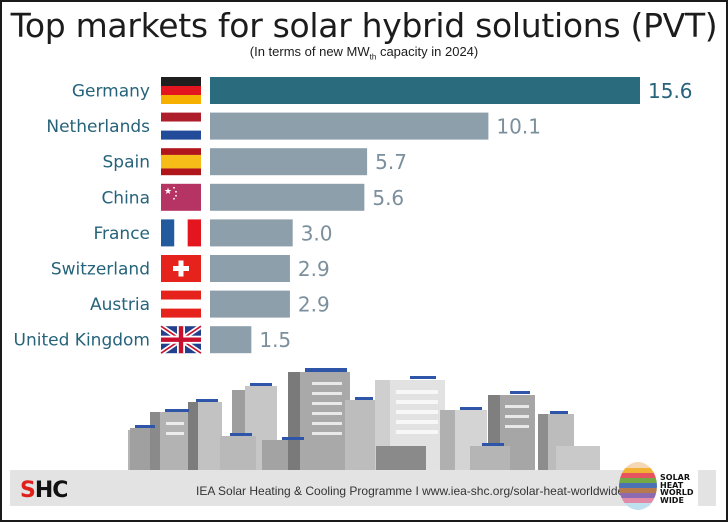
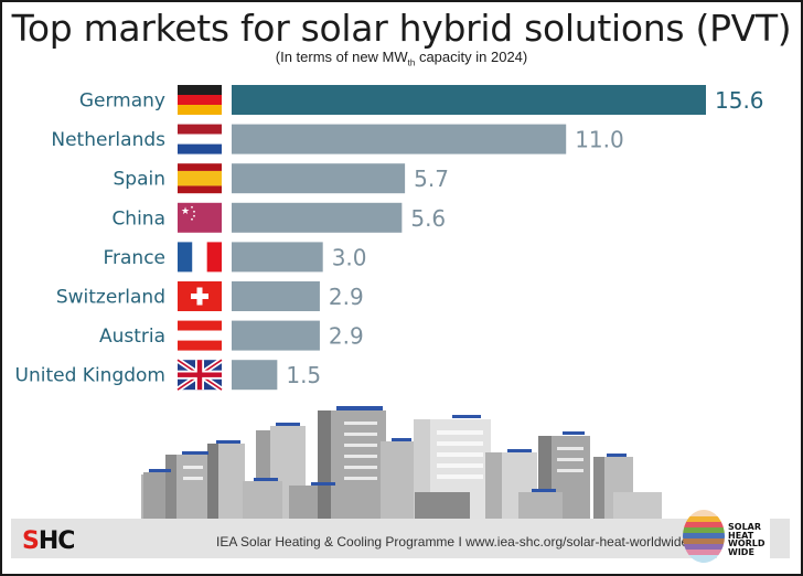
Netherlands: 10.1 -> 11.0
